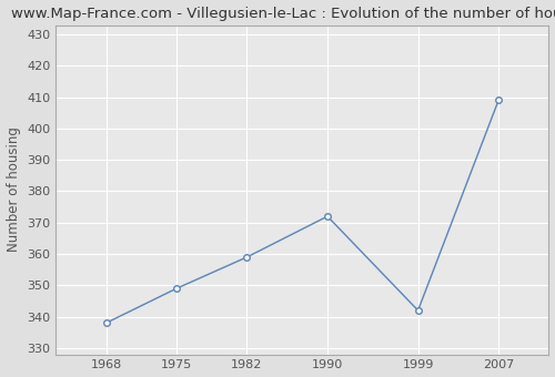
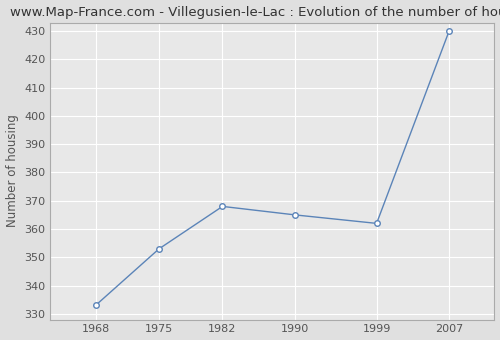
1968: 338 -> 333
1975: 349 -> 353
1982: 359 -> 368
1990: 372 -> 365
1999: 342 -> 362
2007: 409 -> 430
